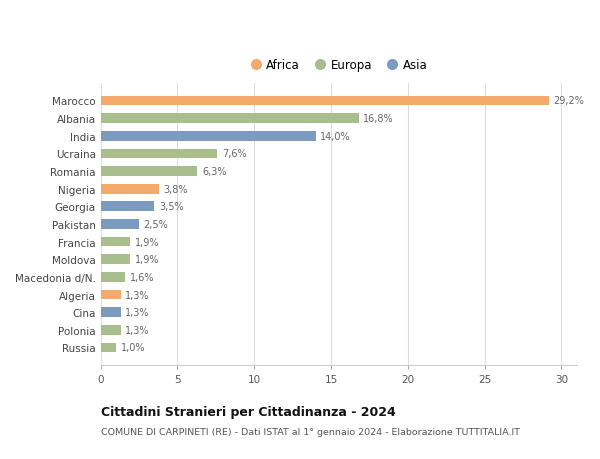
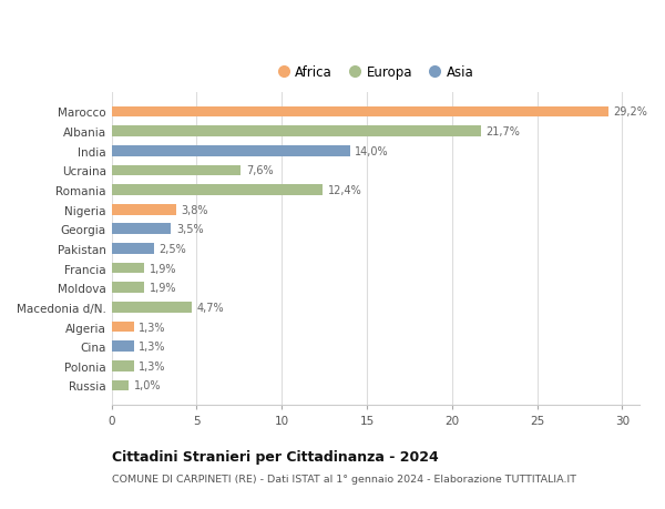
Albania: 16,8% -> 21,7%
Romania: 6,3% -> 12,4%
Macedonia d/N.: 1,6% -> 4,7%
